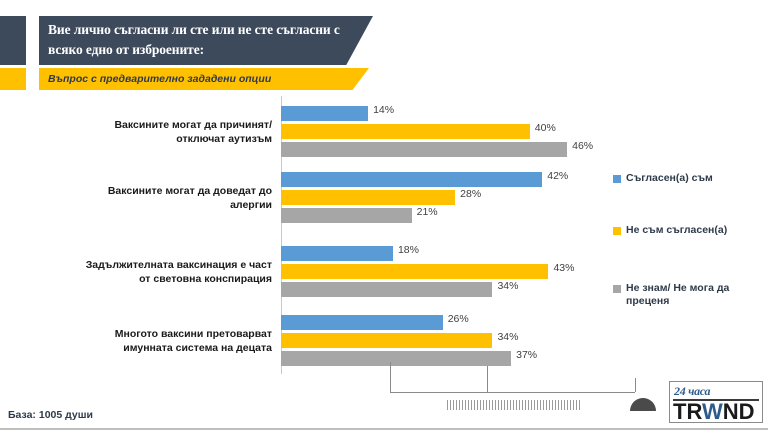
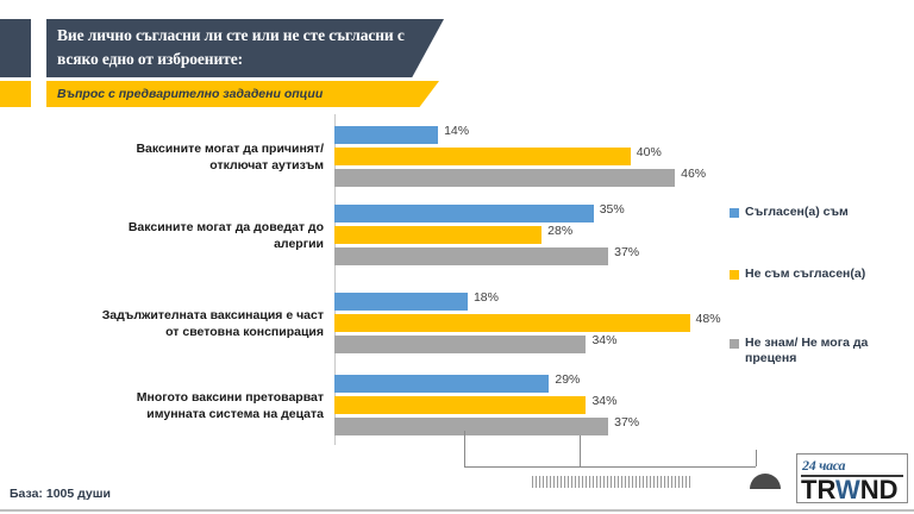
Съгласен(а) съм/Ваксините могат да доведат до алергии: 42% -> 35%
Не знам/ Не мога да преценя/Ваксините могат да доведат до алергии: 21% -> 37%
Не съм съгласен(а)/Задължителната ваксинация е част от световна конспирация: 43% -> 48%
Съгласен(а) съм/Многото ваксини претоварват имунната система на децата: 26% -> 29%
